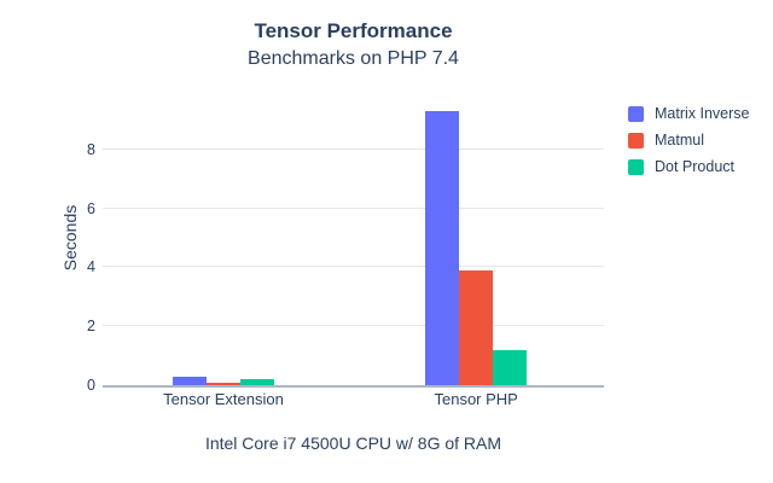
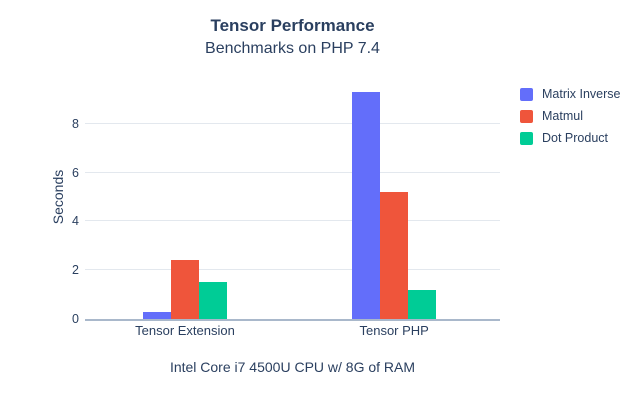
Matmul/Tensor Extension: 0.1 -> 2.4
Dot Product/Tensor Extension: 0.2 -> 1.5
Matmul/Tensor PHP: 3.9 -> 5.2
